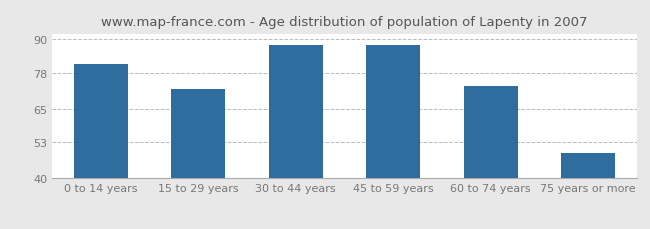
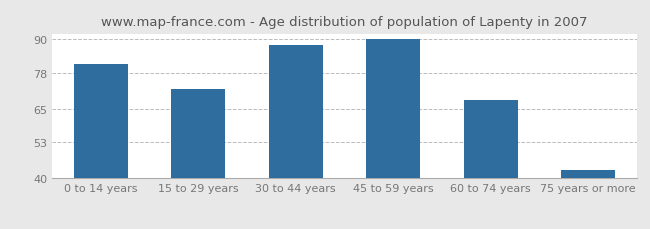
45 to 59 years: 88 -> 90
60 to 74 years: 73 -> 68
75 years or more: 49 -> 43
